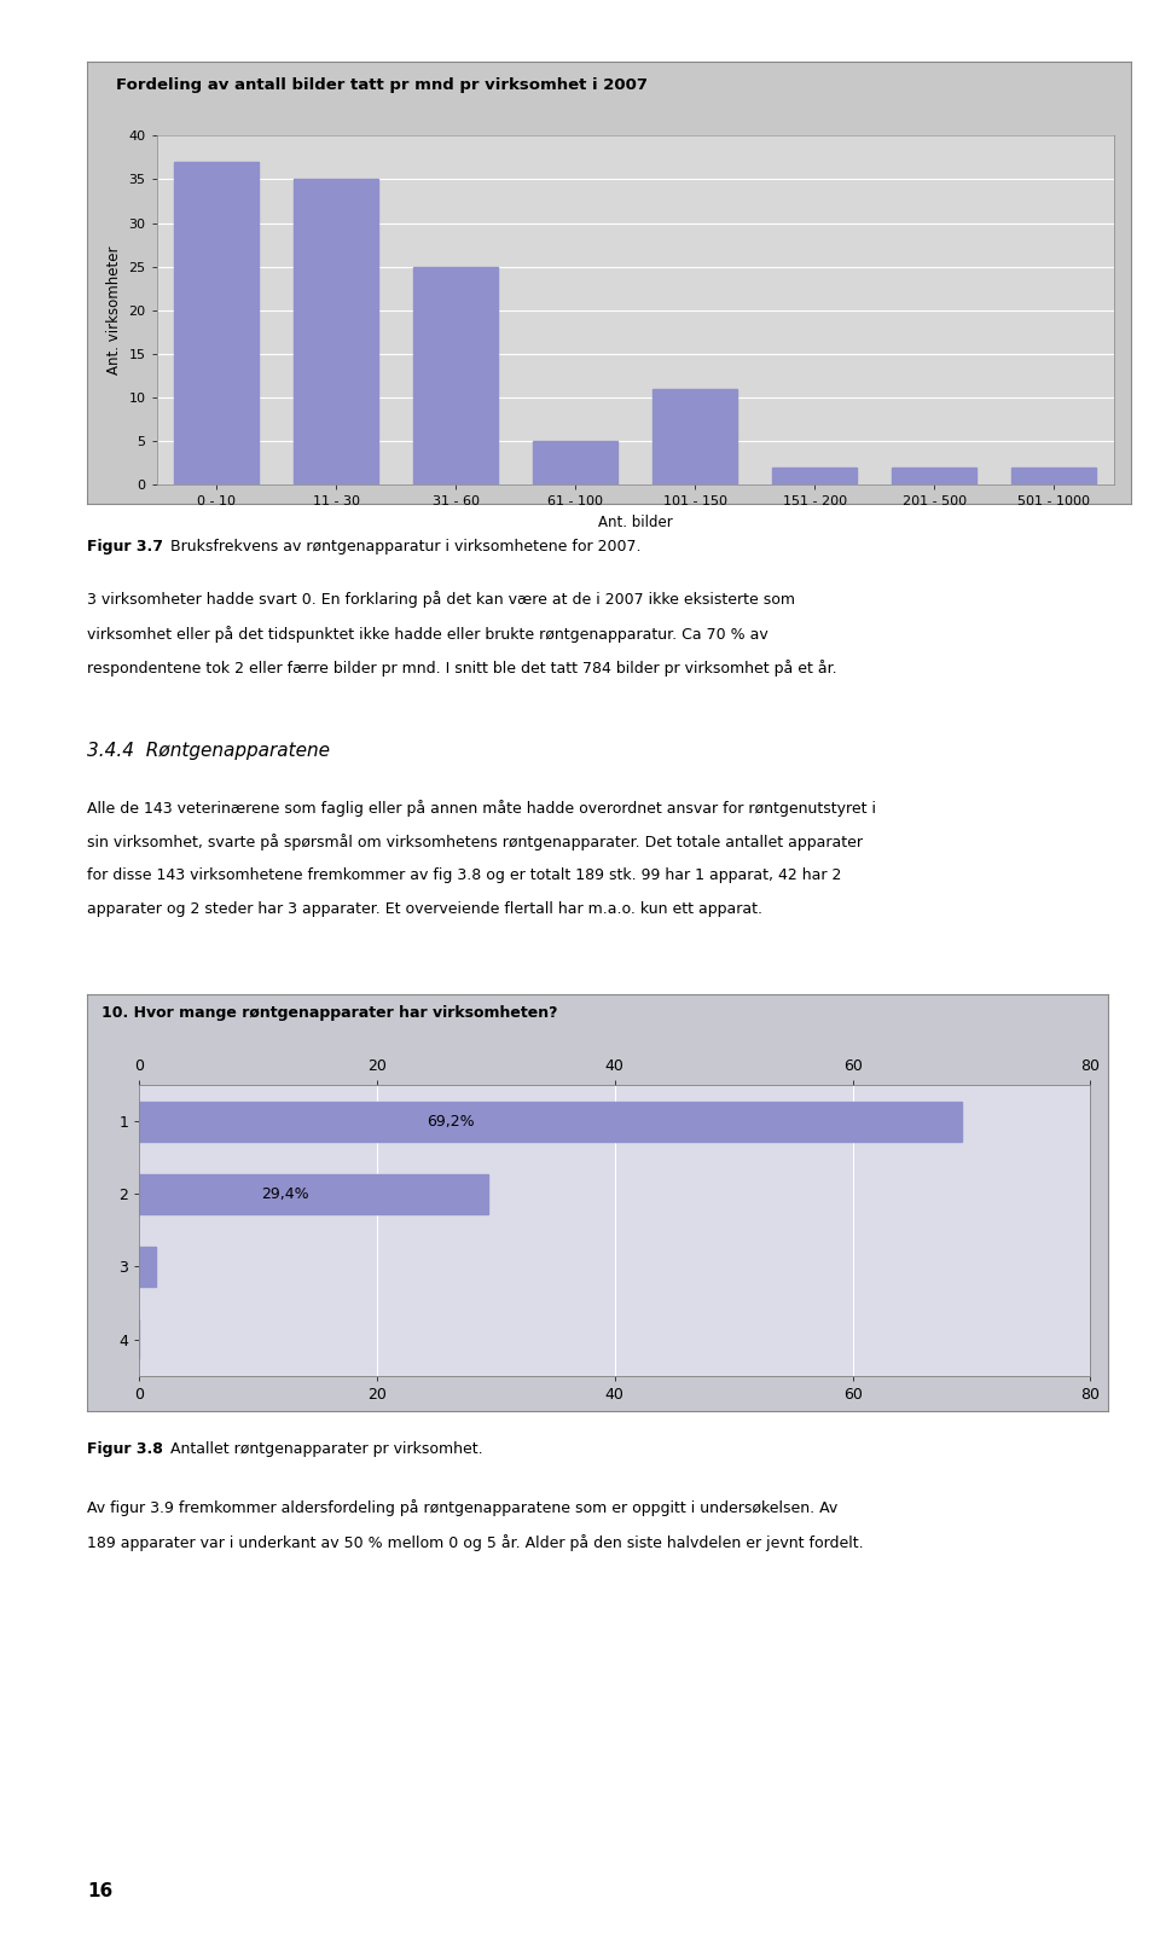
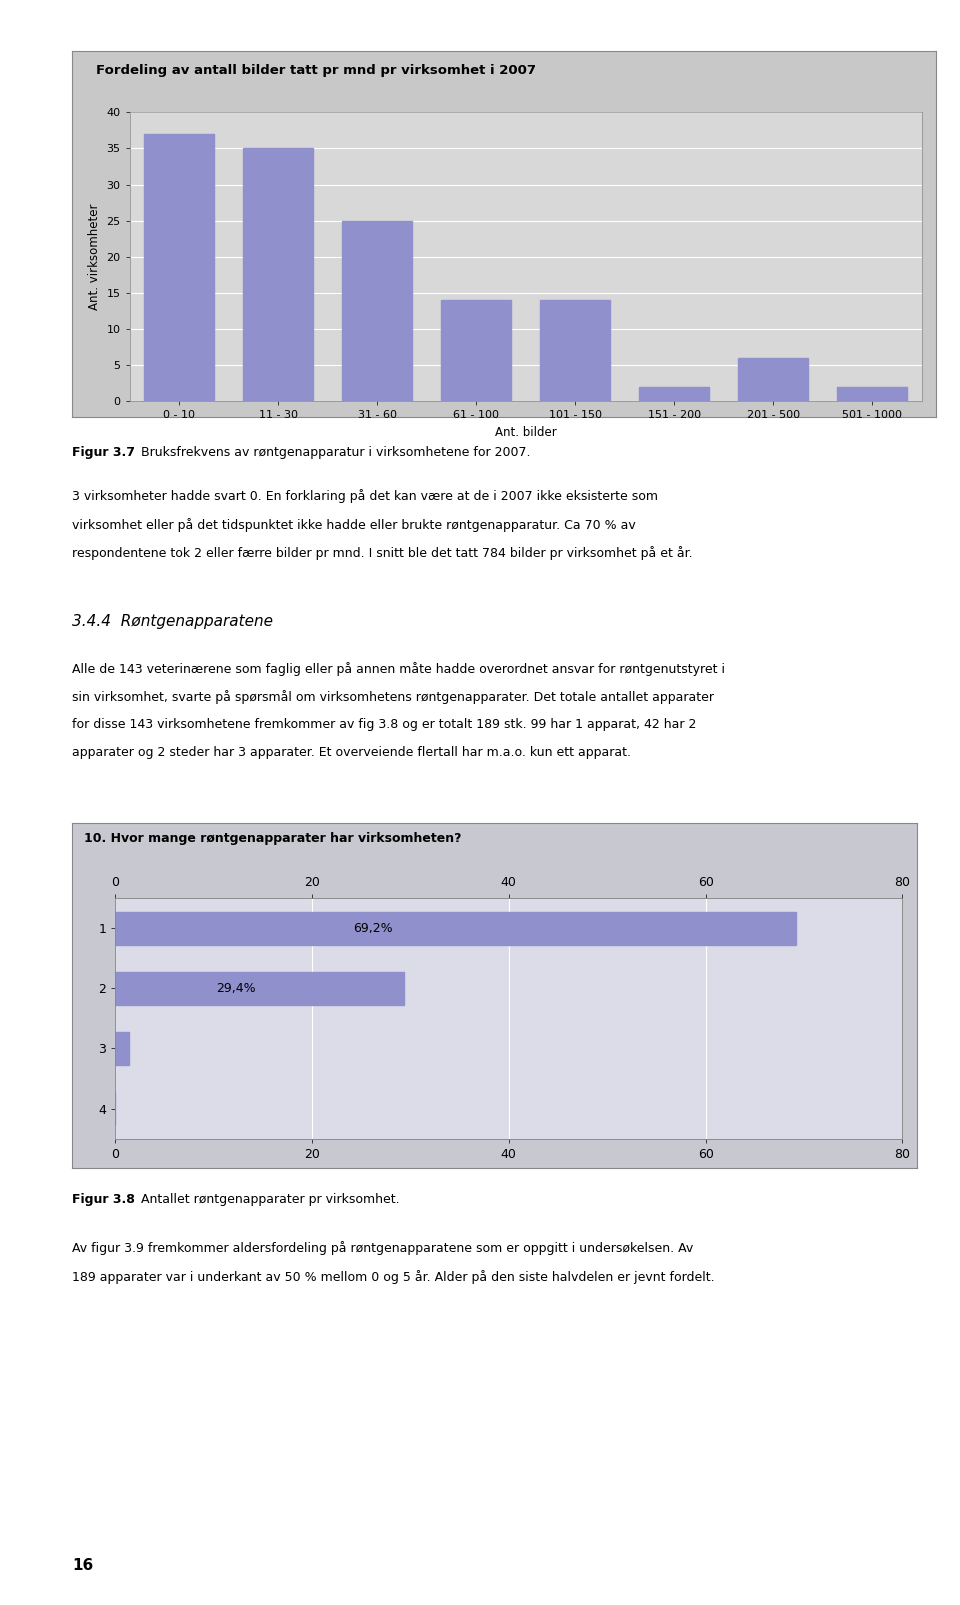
61 - 100: 5 -> 14
101 - 150: 11 -> 14
201 - 500: 2 -> 6
